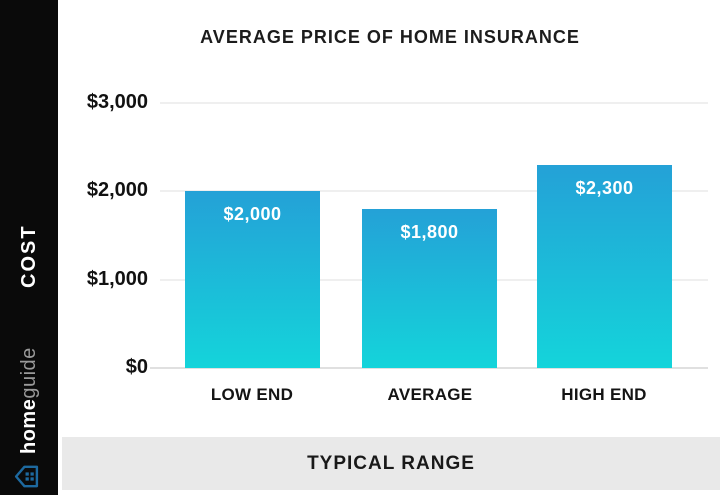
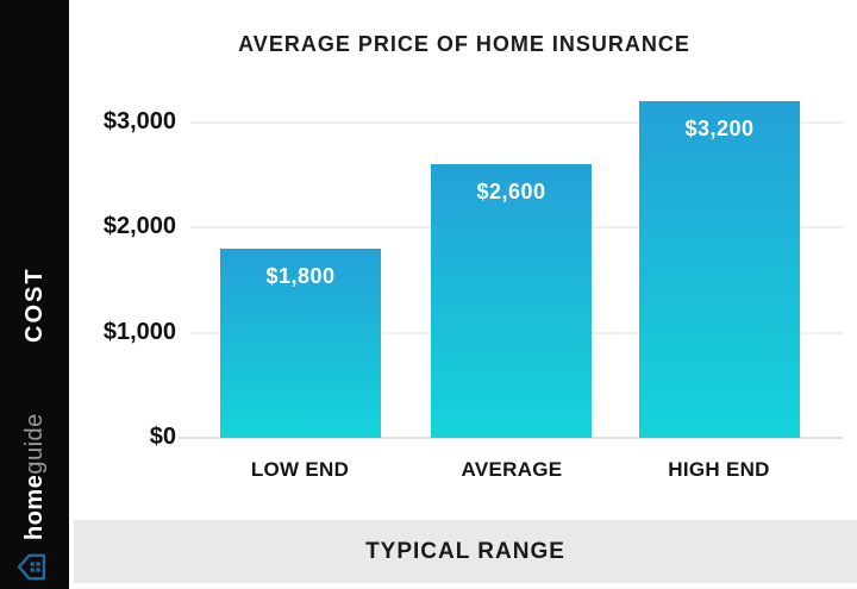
LOW END: $2,000 -> $1,800
AVERAGE: $1,800 -> $2,600
HIGH END: $2,300 -> $3,200
